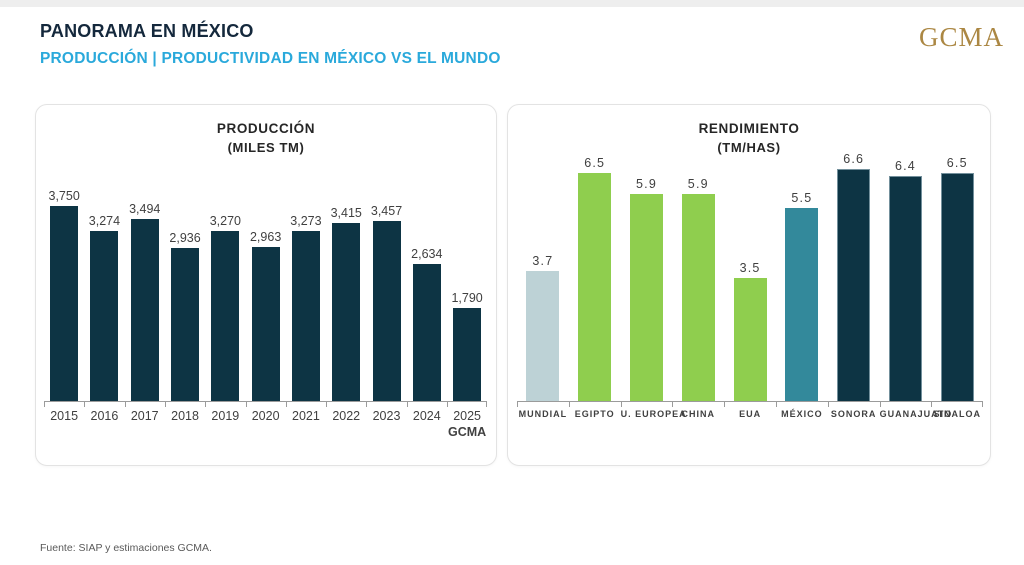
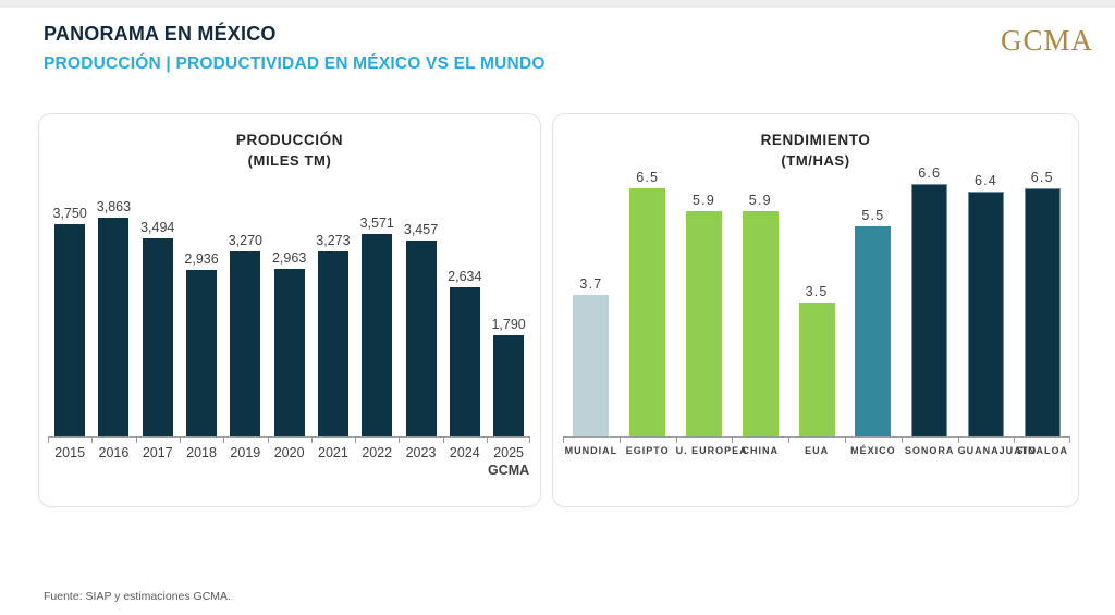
PRODUCCIÓN/2016: 3,274 -> 3,863
PRODUCCIÓN/2022: 3,415 -> 3,571
